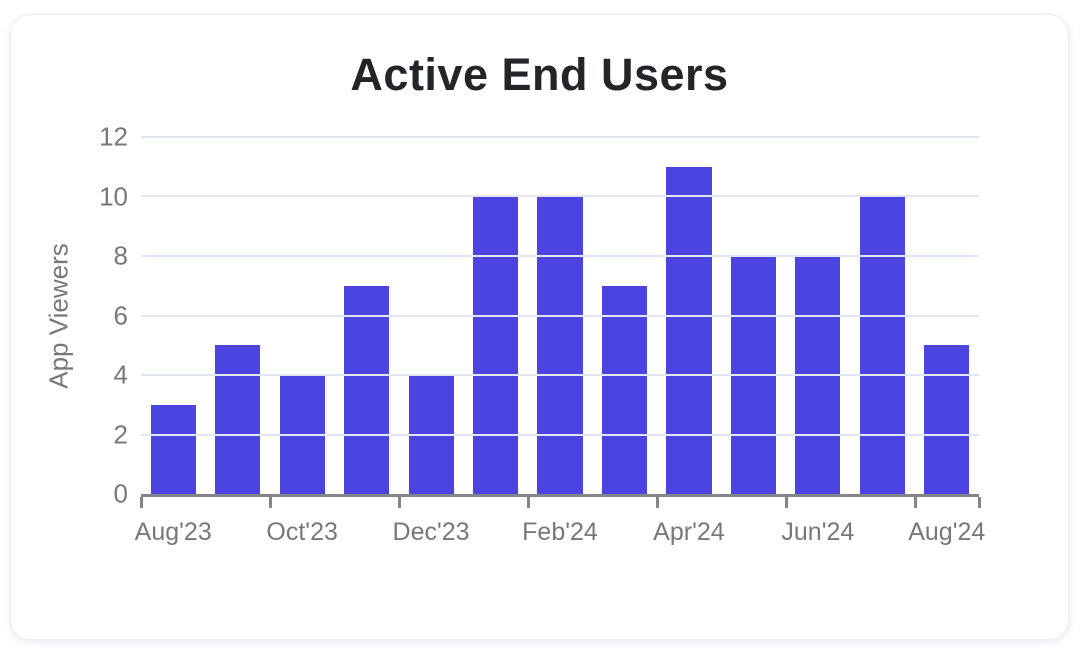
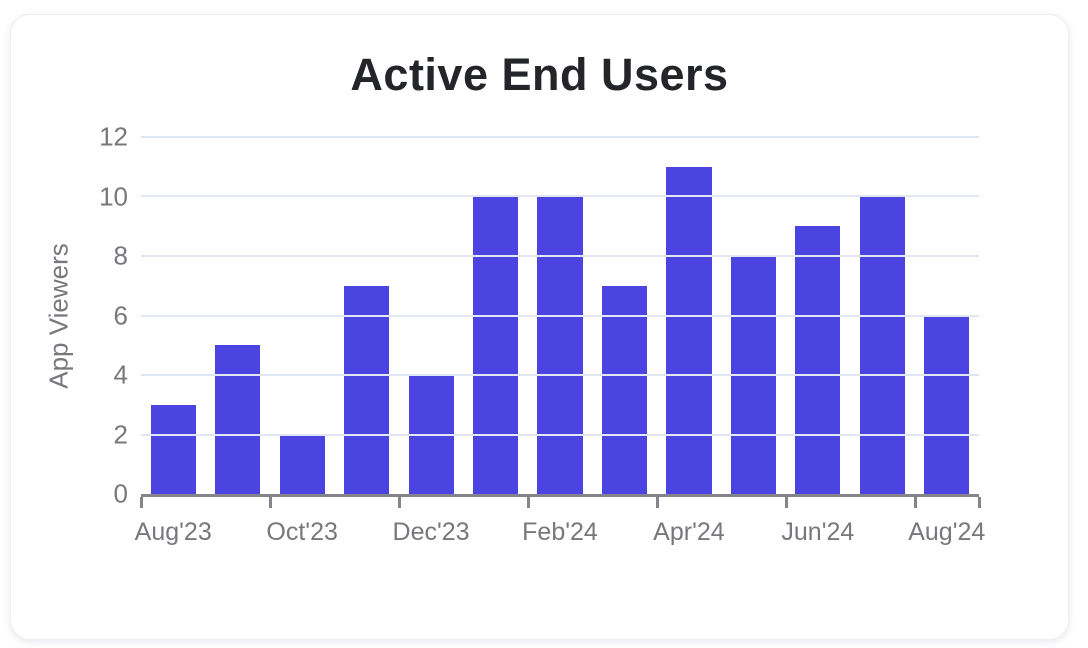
Oct'23: 4 -> 2
Jun'24: 8 -> 9
Aug'24: 5 -> 6
